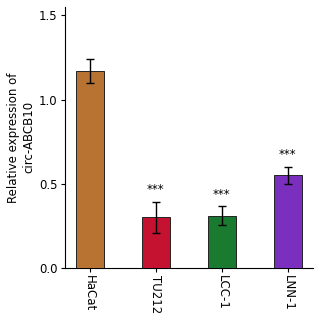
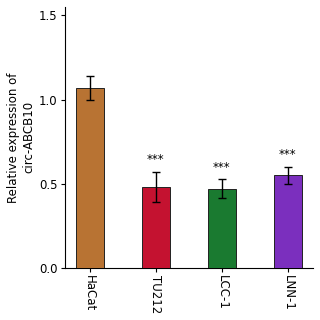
HaCat: 1.17 -> 1.07
TU212: 0.30 -> 0.48
LCC-1: 0.31 -> 0.47
